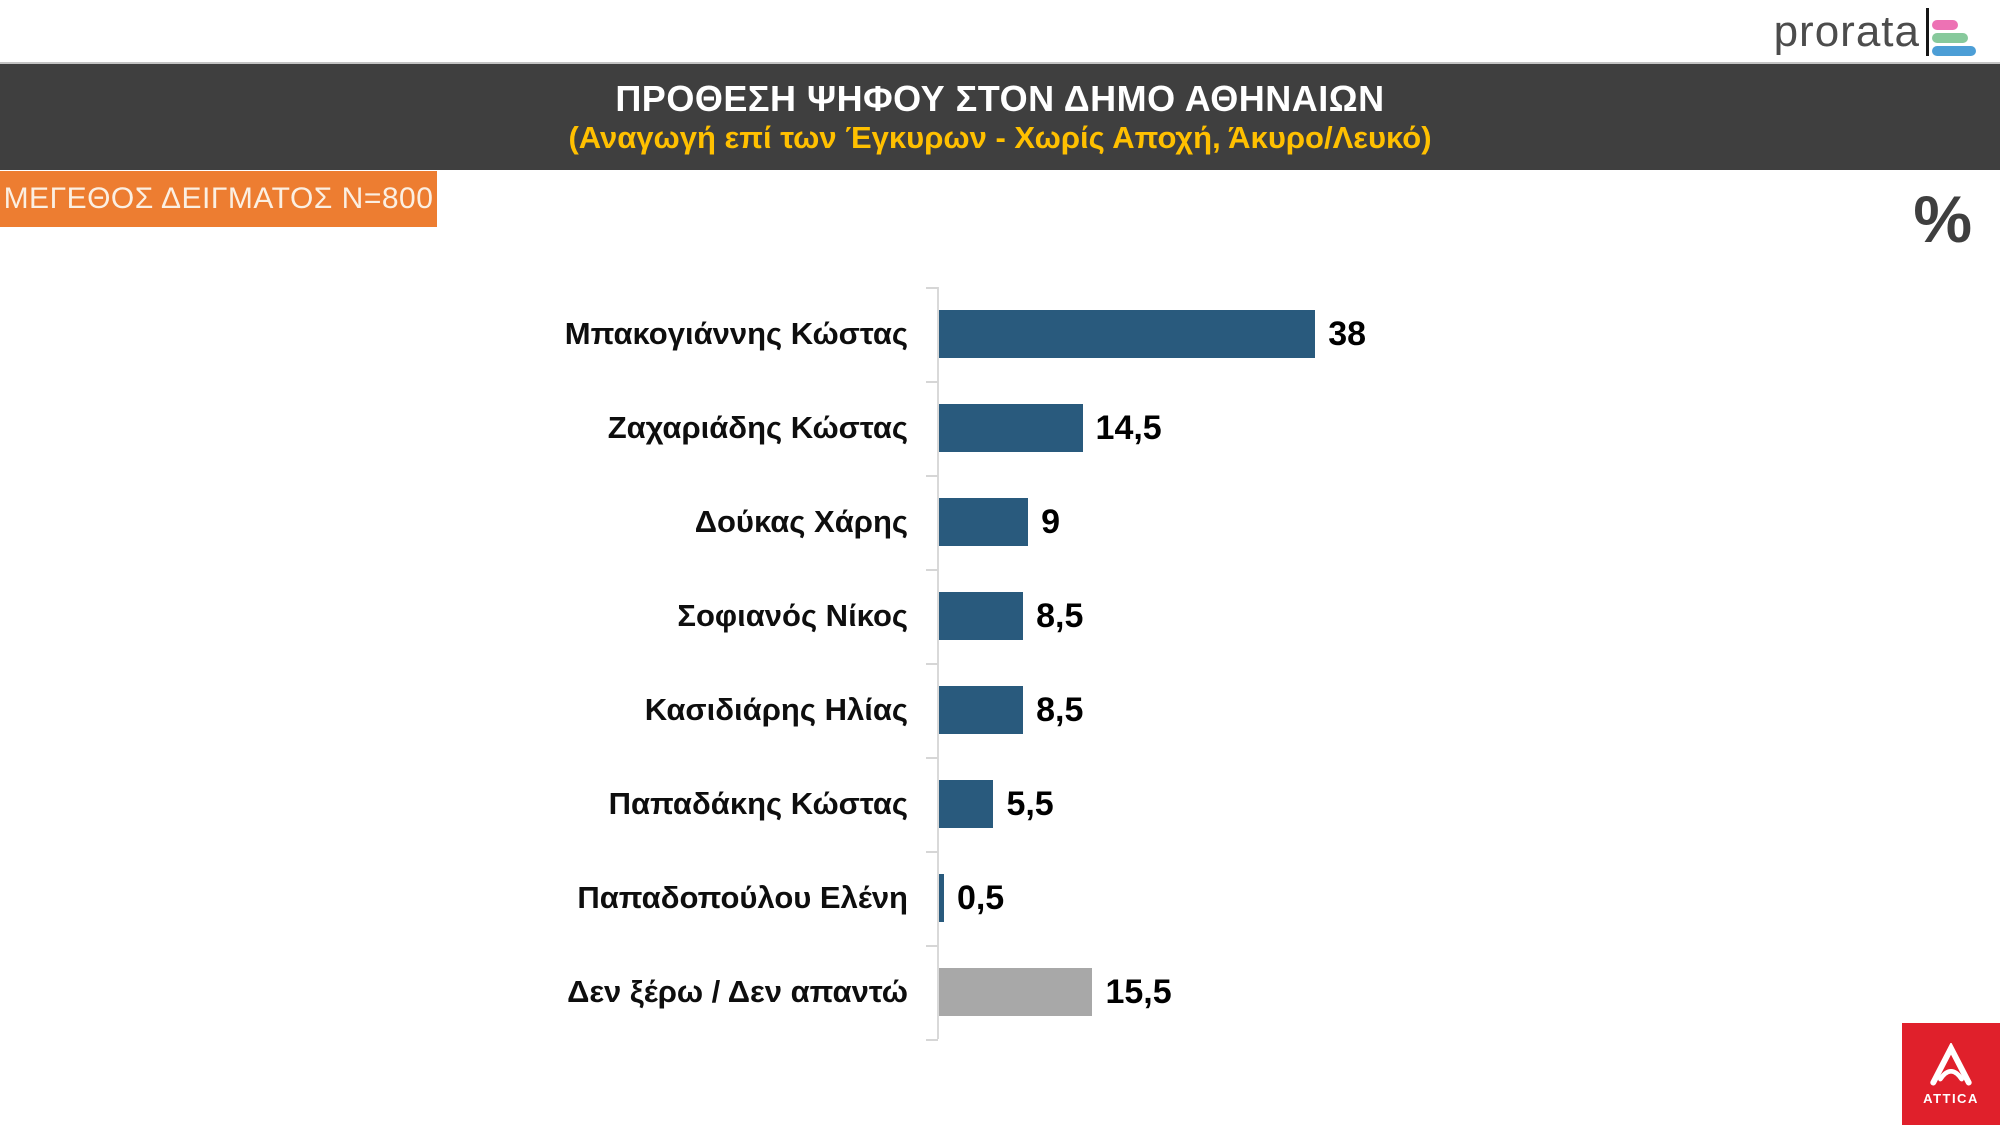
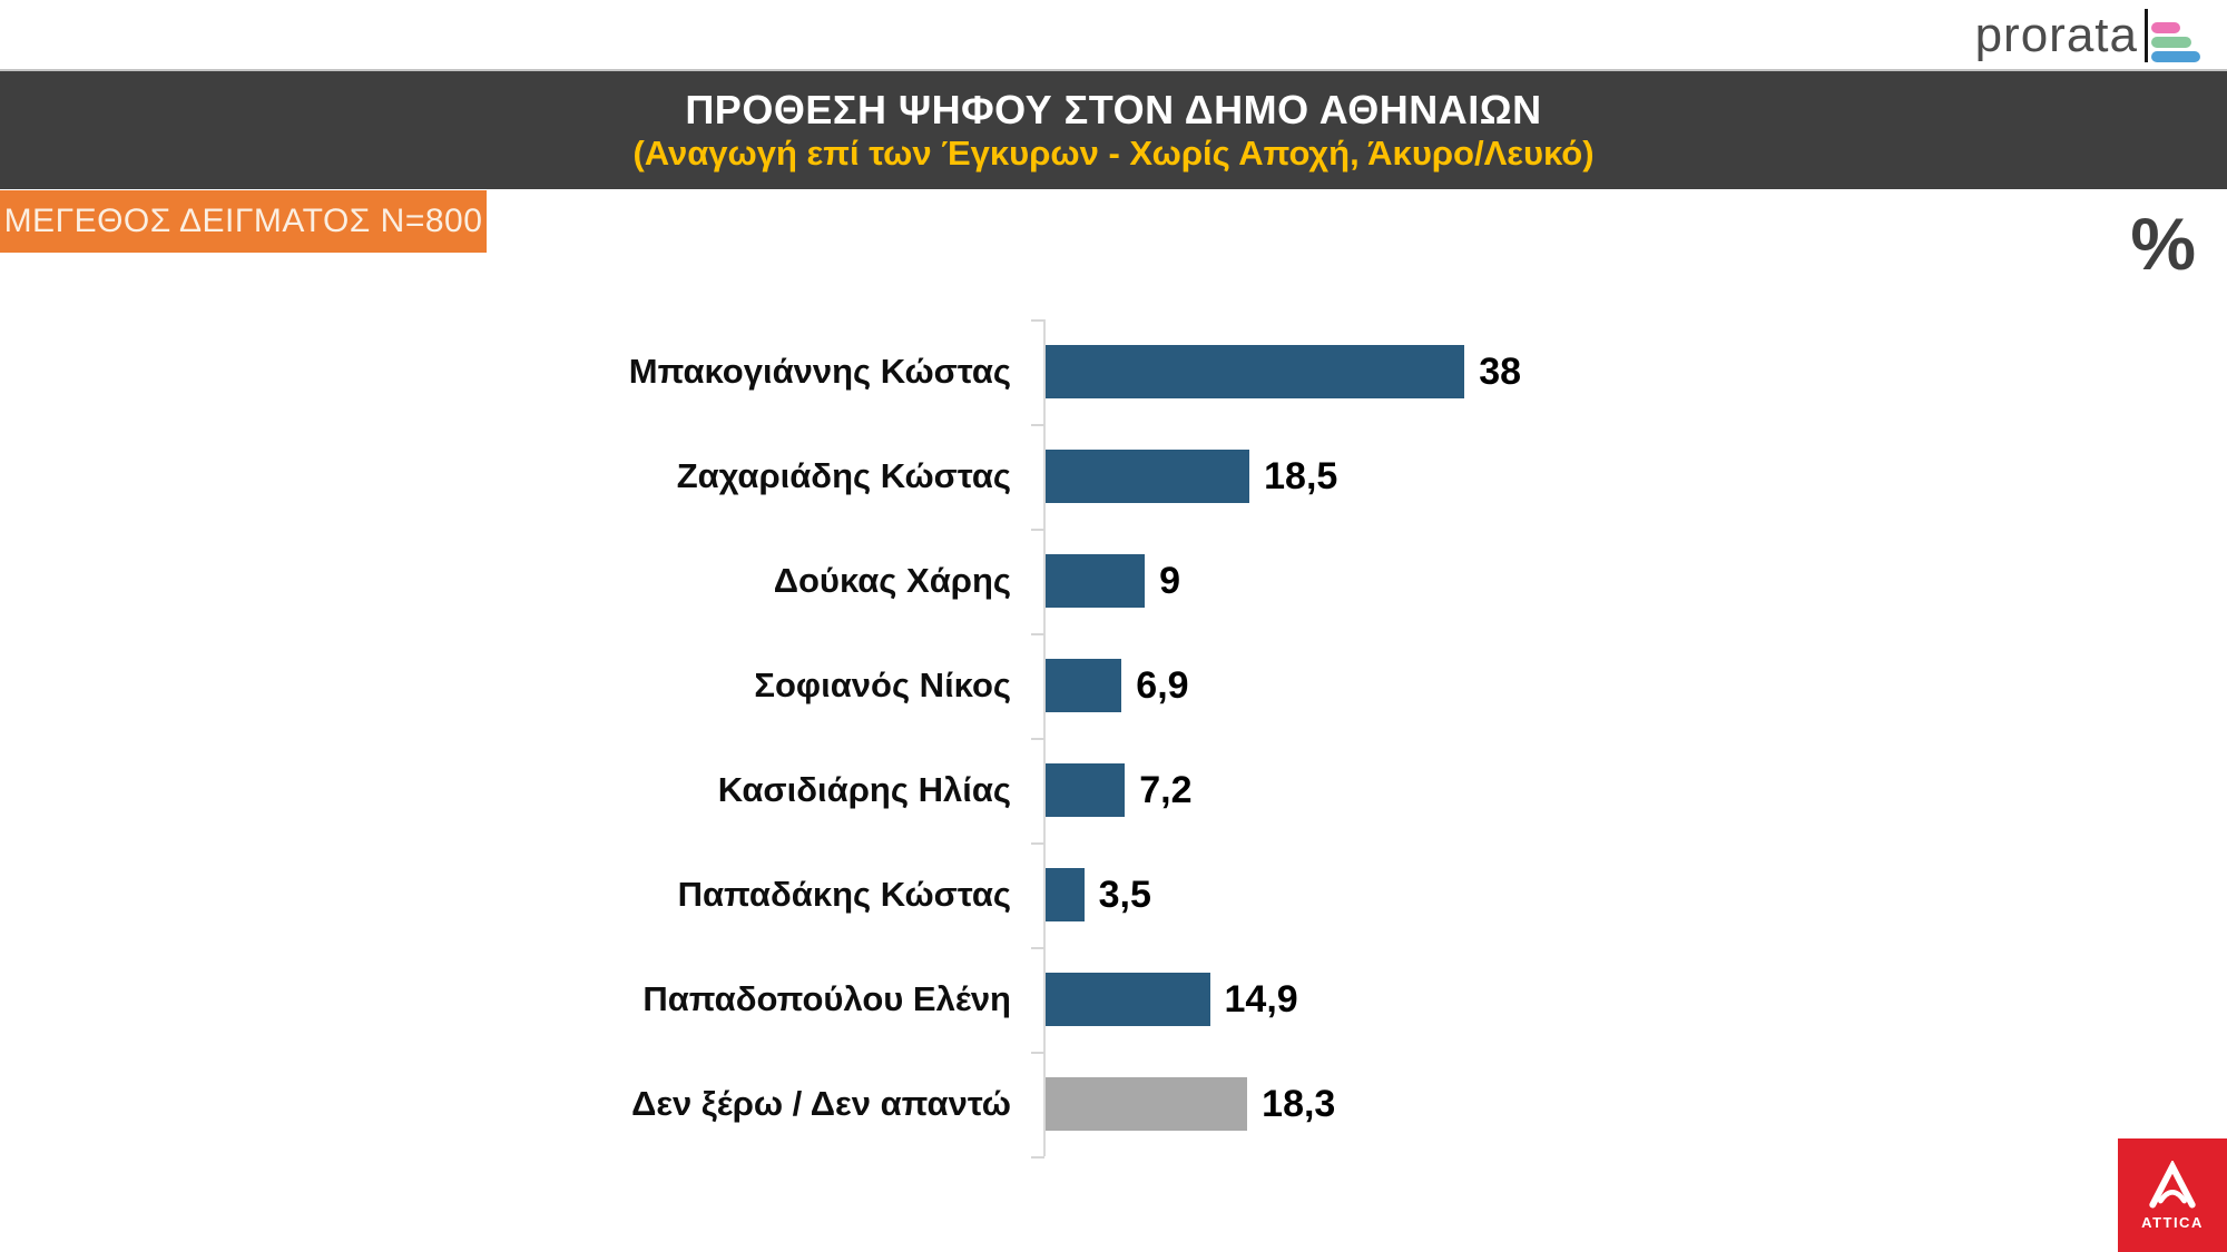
Ζαχαριάδης Κώστας: 14,5 -> 18,5
Σοφιανός Νίκος: 8,5 -> 6,9
Κασιδιάρης Ηλίας: 8,5 -> 7,2
Παπαδάκης Κώστας: 5,5 -> 3,5
Παπαδοπούλου Ελένη: 0,5 -> 14,9
Δεν ξέρω / Δεν απαντώ: 15,5 -> 18,3
